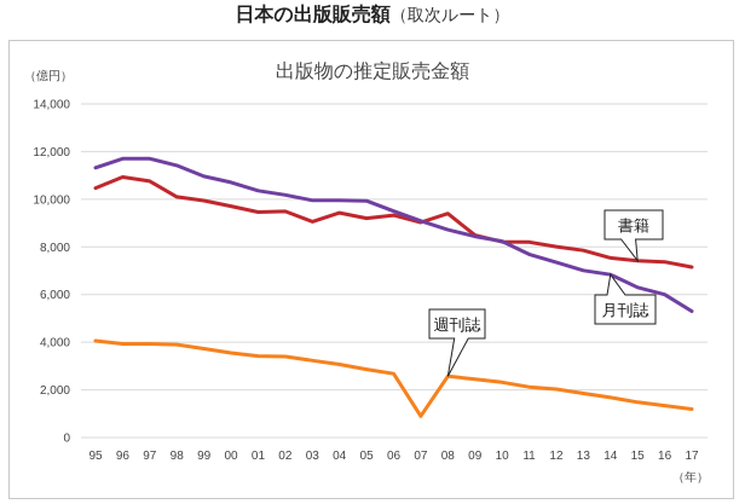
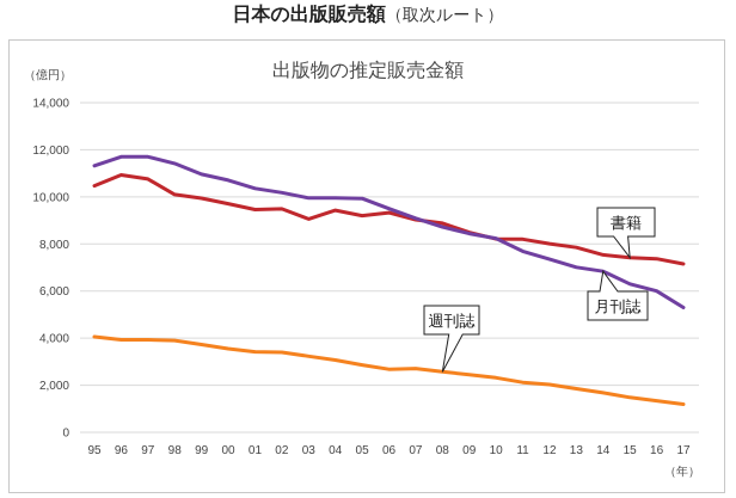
週刊誌/07: 900 -> 2700
書籍/08: 9400 -> 8900
